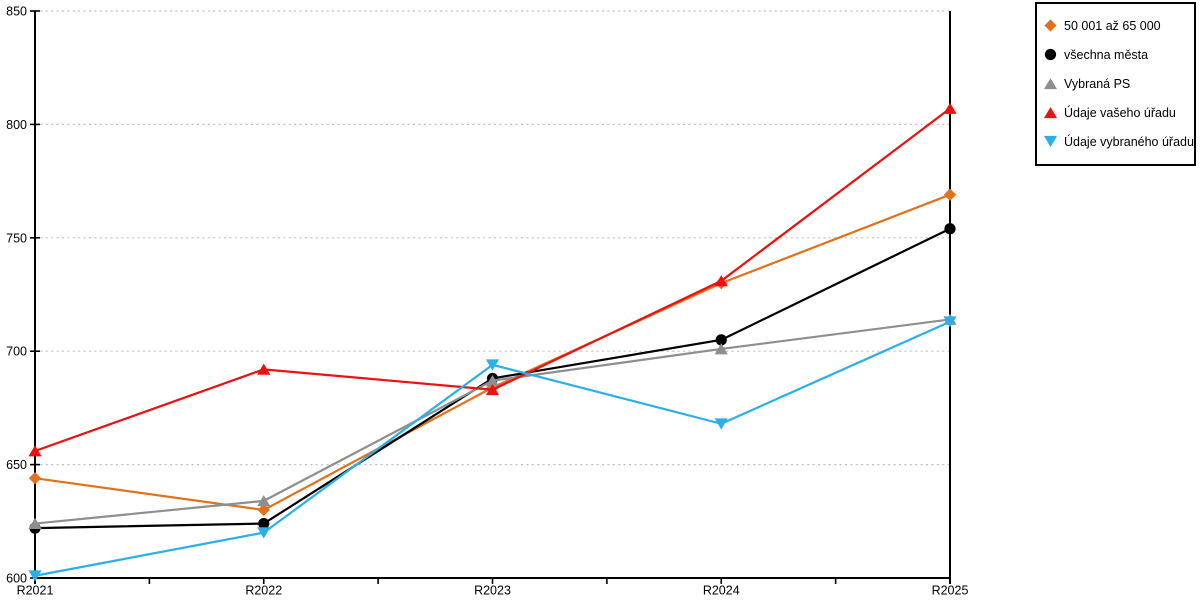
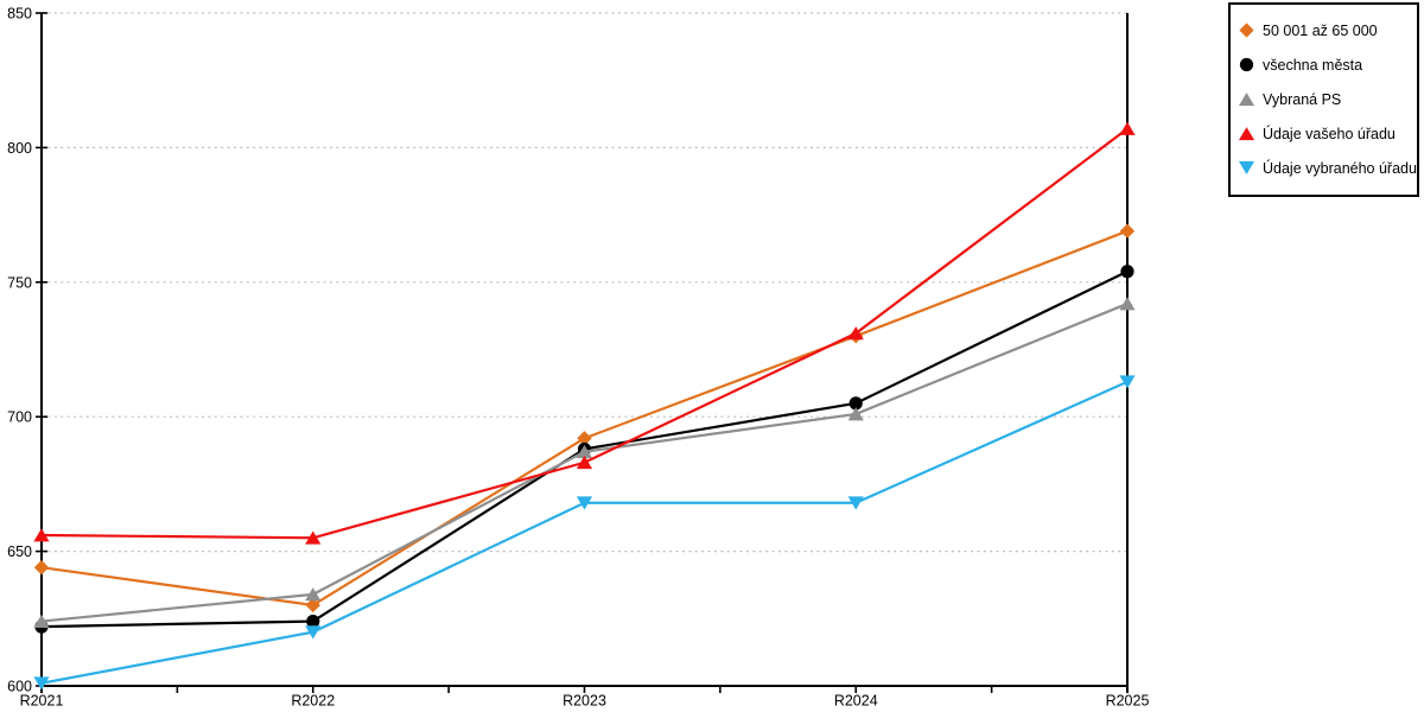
Údaje vašeho úřadu/R2022: 692 -> 655
50 001 až 65 000/R2023: 684 -> 692
Údaje vybraného úřadu/R2023: 694 -> 668
Vybraná PS/R2025: 714 -> 742
